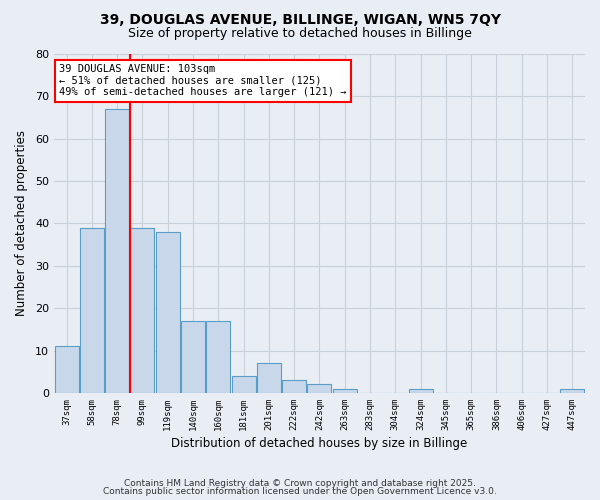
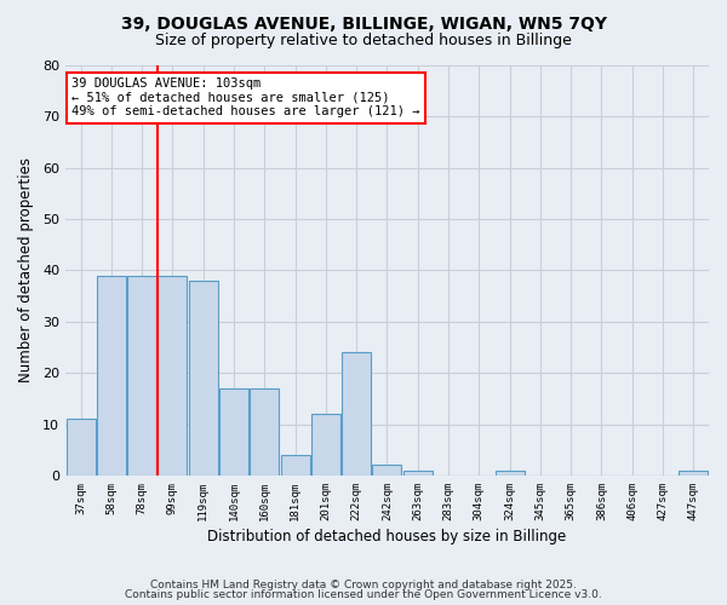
78sqm: 67 -> 39
201sqm: 7 -> 12
222sqm: 3 -> 24
